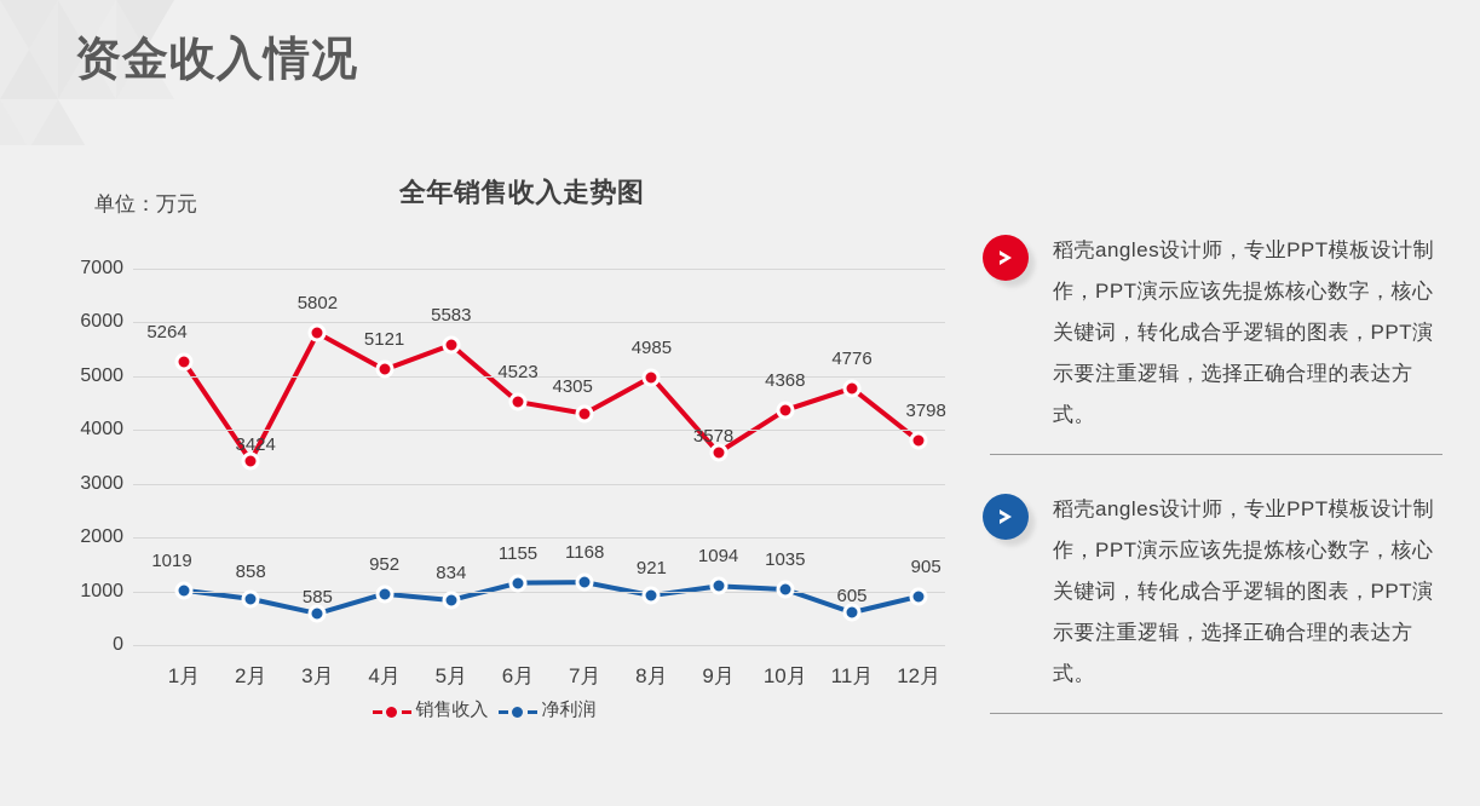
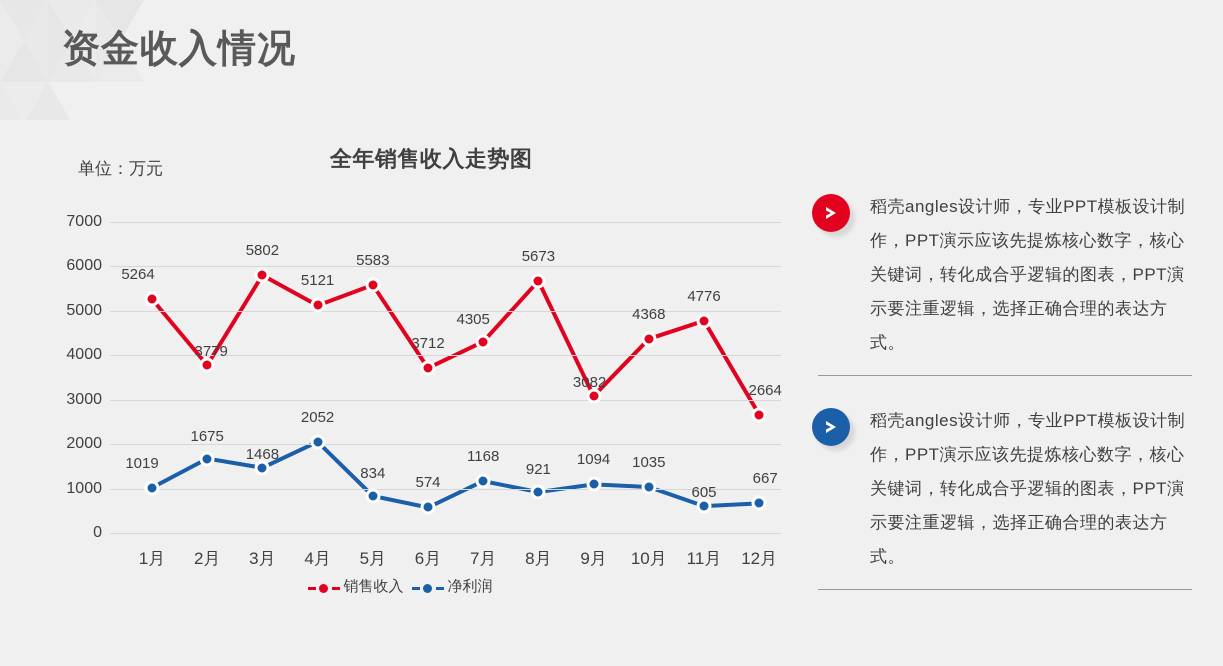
销售收入/2月: 3424 -> 3779
净利润/2月: 858 -> 1675
净利润/3月: 585 -> 1468
净利润/4月: 952 -> 2052
销售收入/6月: 4523 -> 3712
净利润/6月: 1155 -> 574
销售收入/8月: 4985 -> 5673
销售收入/9月: 3578 -> 3082
销售收入/12月: 3798 -> 2664
净利润/12月: 905 -> 667
